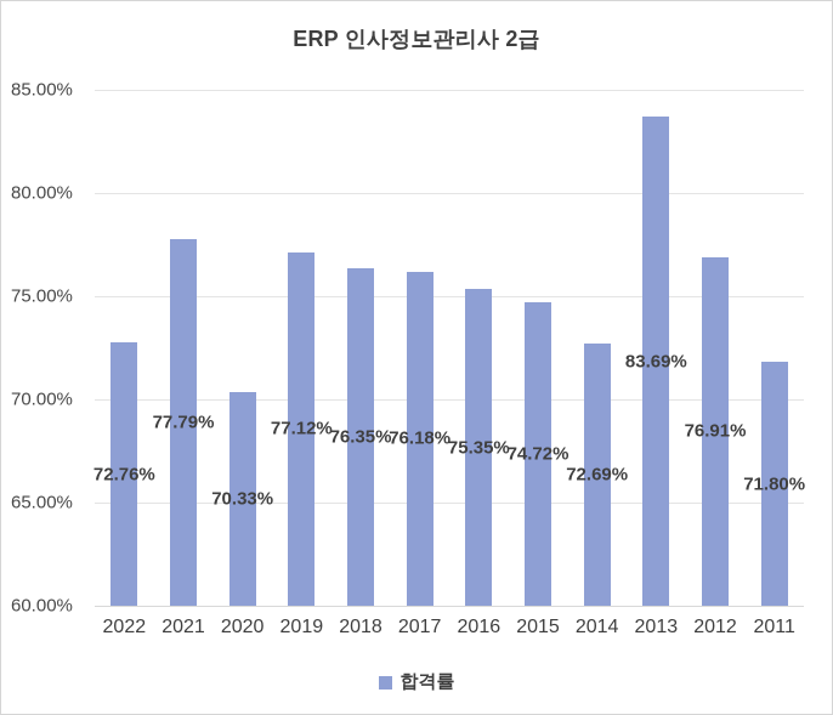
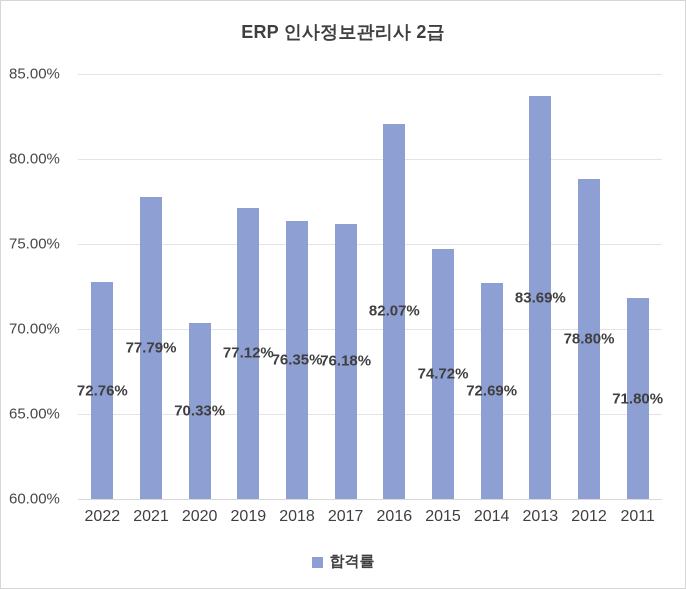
2016: 75.35% -> 82.07%
2012: 76.91% -> 78.80%
